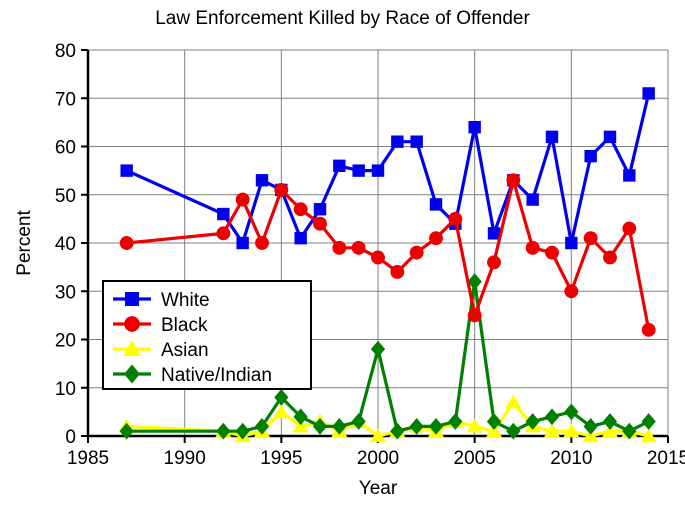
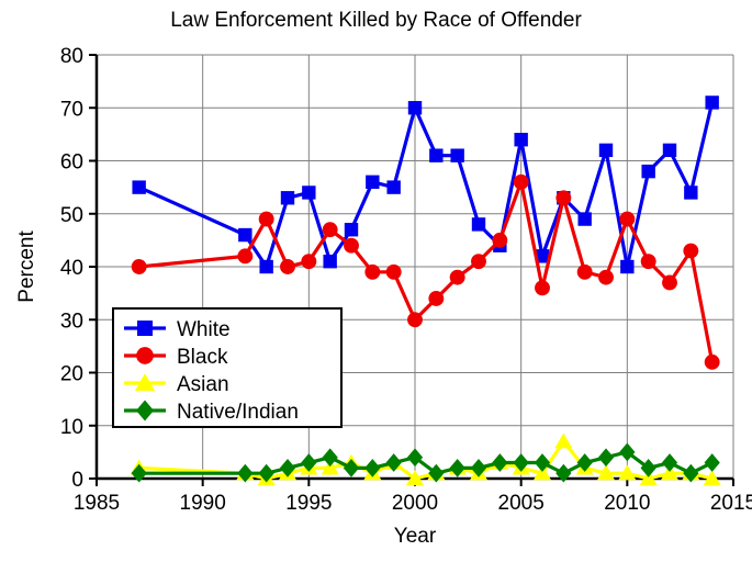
White/1995: 51 -> 54
Black/1995: 51 -> 41
Asian/1995: 5 -> 2
Native/Indian/1995: 8 -> 3
White/2000: 55 -> 70
Black/2000: 37 -> 30
Native/Indian/2000: 18 -> 4
Black/2005: 25 -> 56
Native/Indian/2005: 32 -> 3
Black/2010: 30 -> 49
